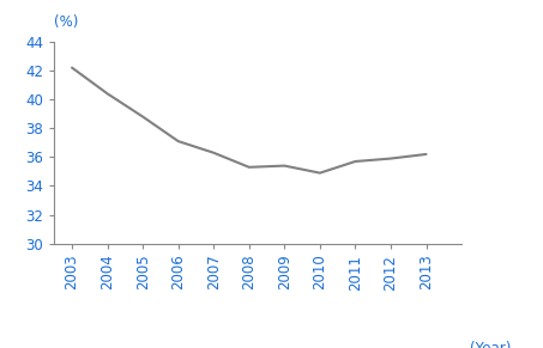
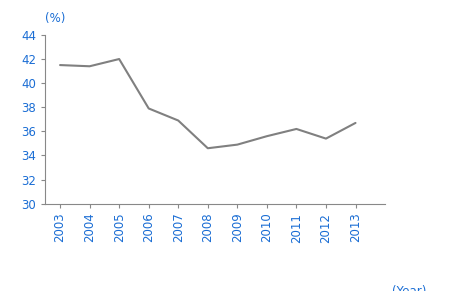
2003: 42.2 -> 41.5
2004: 40.4 -> 41.4
2005: 38.8 -> 42.0
2006: 37.1 -> 37.9
2007: 36.3 -> 36.9
2008: 35.3 -> 34.6
2009: 35.4 -> 34.9
2010: 34.9 -> 35.6
2011: 35.7 -> 36.2
2012: 35.9 -> 35.4
2013: 36.2 -> 36.7
